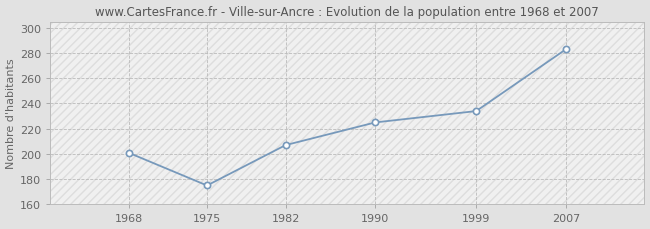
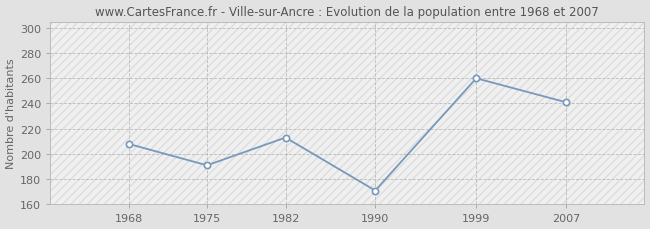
1968: 201 -> 208
1975: 175 -> 191
1982: 207 -> 213
1990: 225 -> 171
1999: 234 -> 260
2007: 283 -> 241
